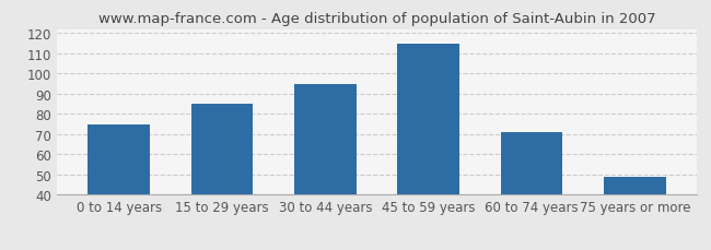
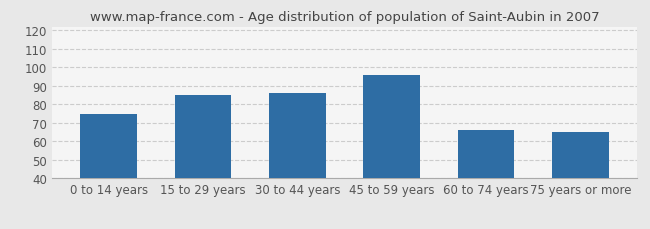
30 to 44 years: 95 -> 86
45 to 59 years: 115 -> 96
60 to 74 years: 71 -> 66
75 years or more: 49 -> 65
